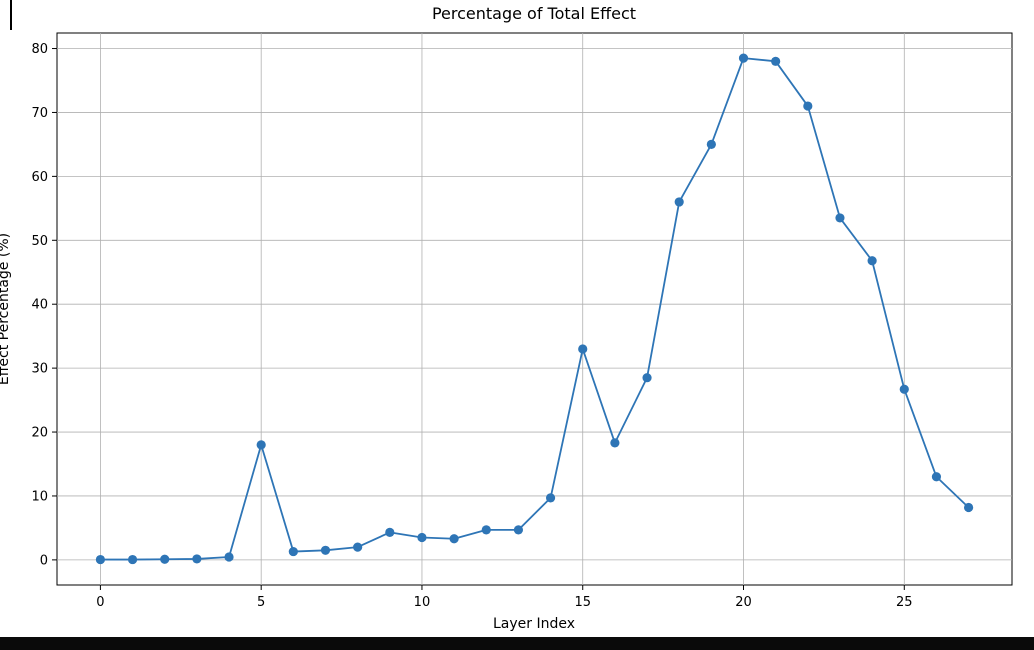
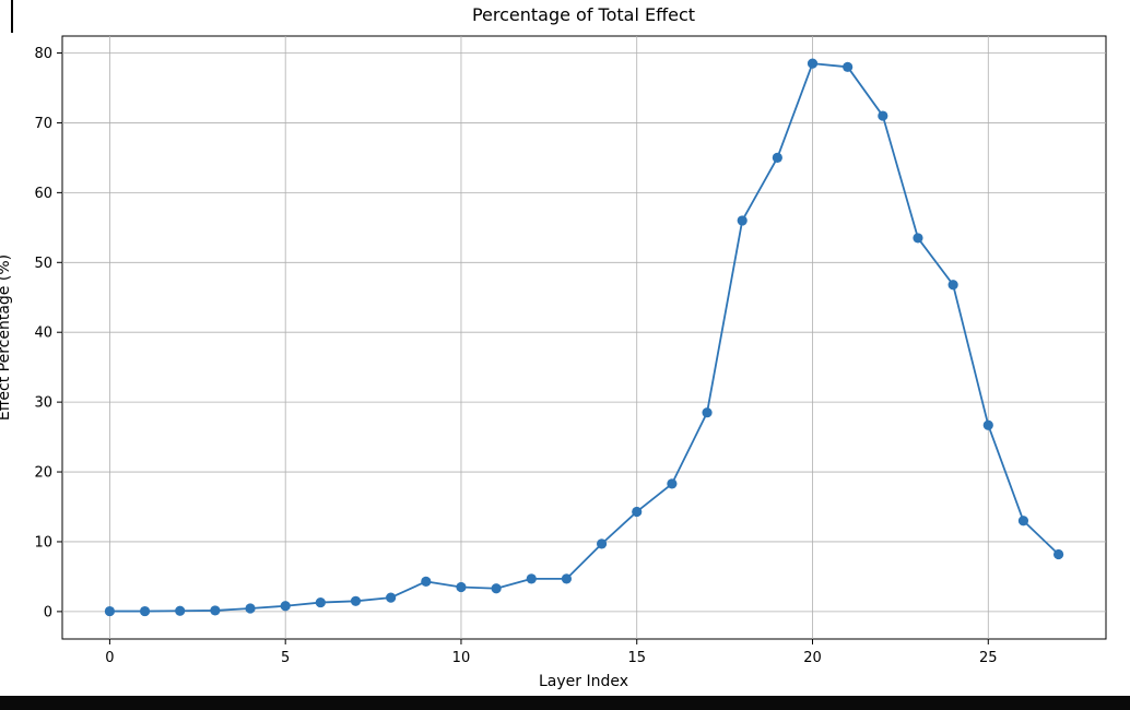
5: 18 -> 1
15: 33 -> 14
